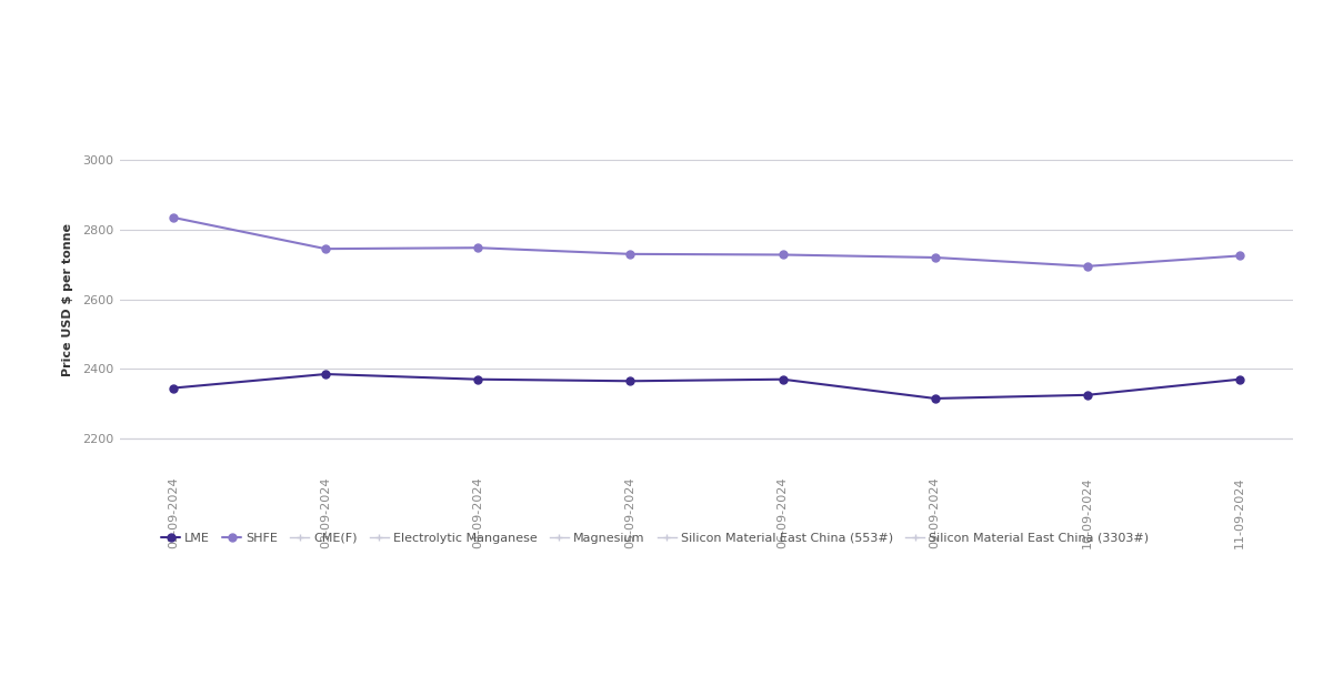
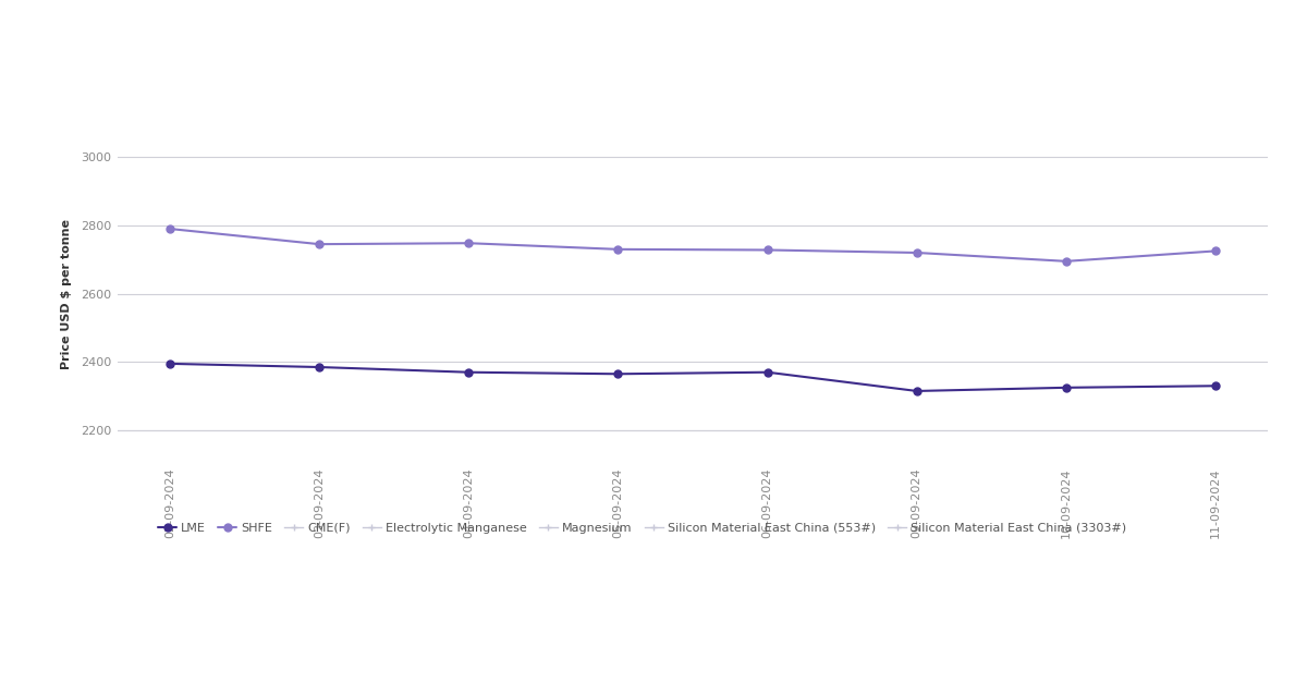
LME/02-09-2024: 2345 -> 2395
SHFE/02-09-2024: 2835 -> 2790
LME/11-09-2024: 2370 -> 2330
